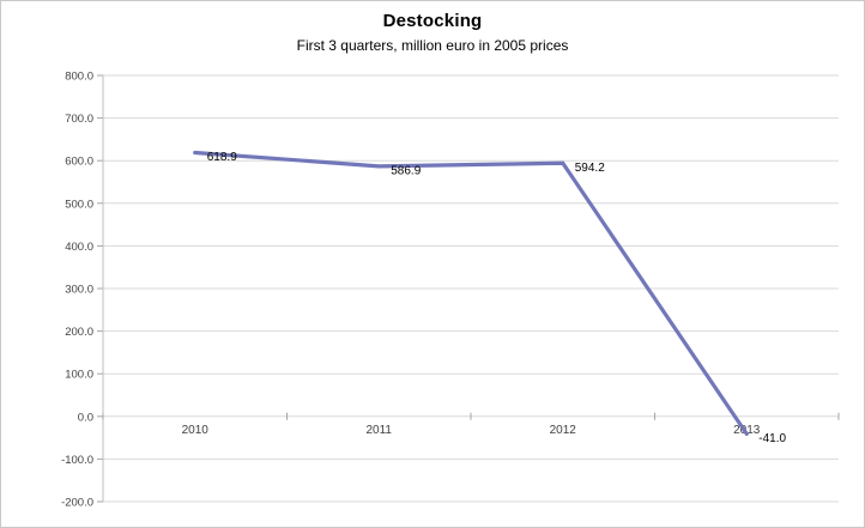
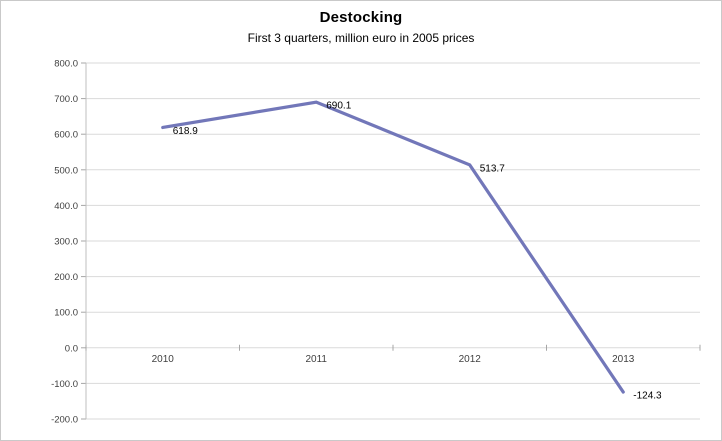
2011: 586.9 -> 690.1
2012: 594.2 -> 513.7
2013: -41.0 -> -124.3
